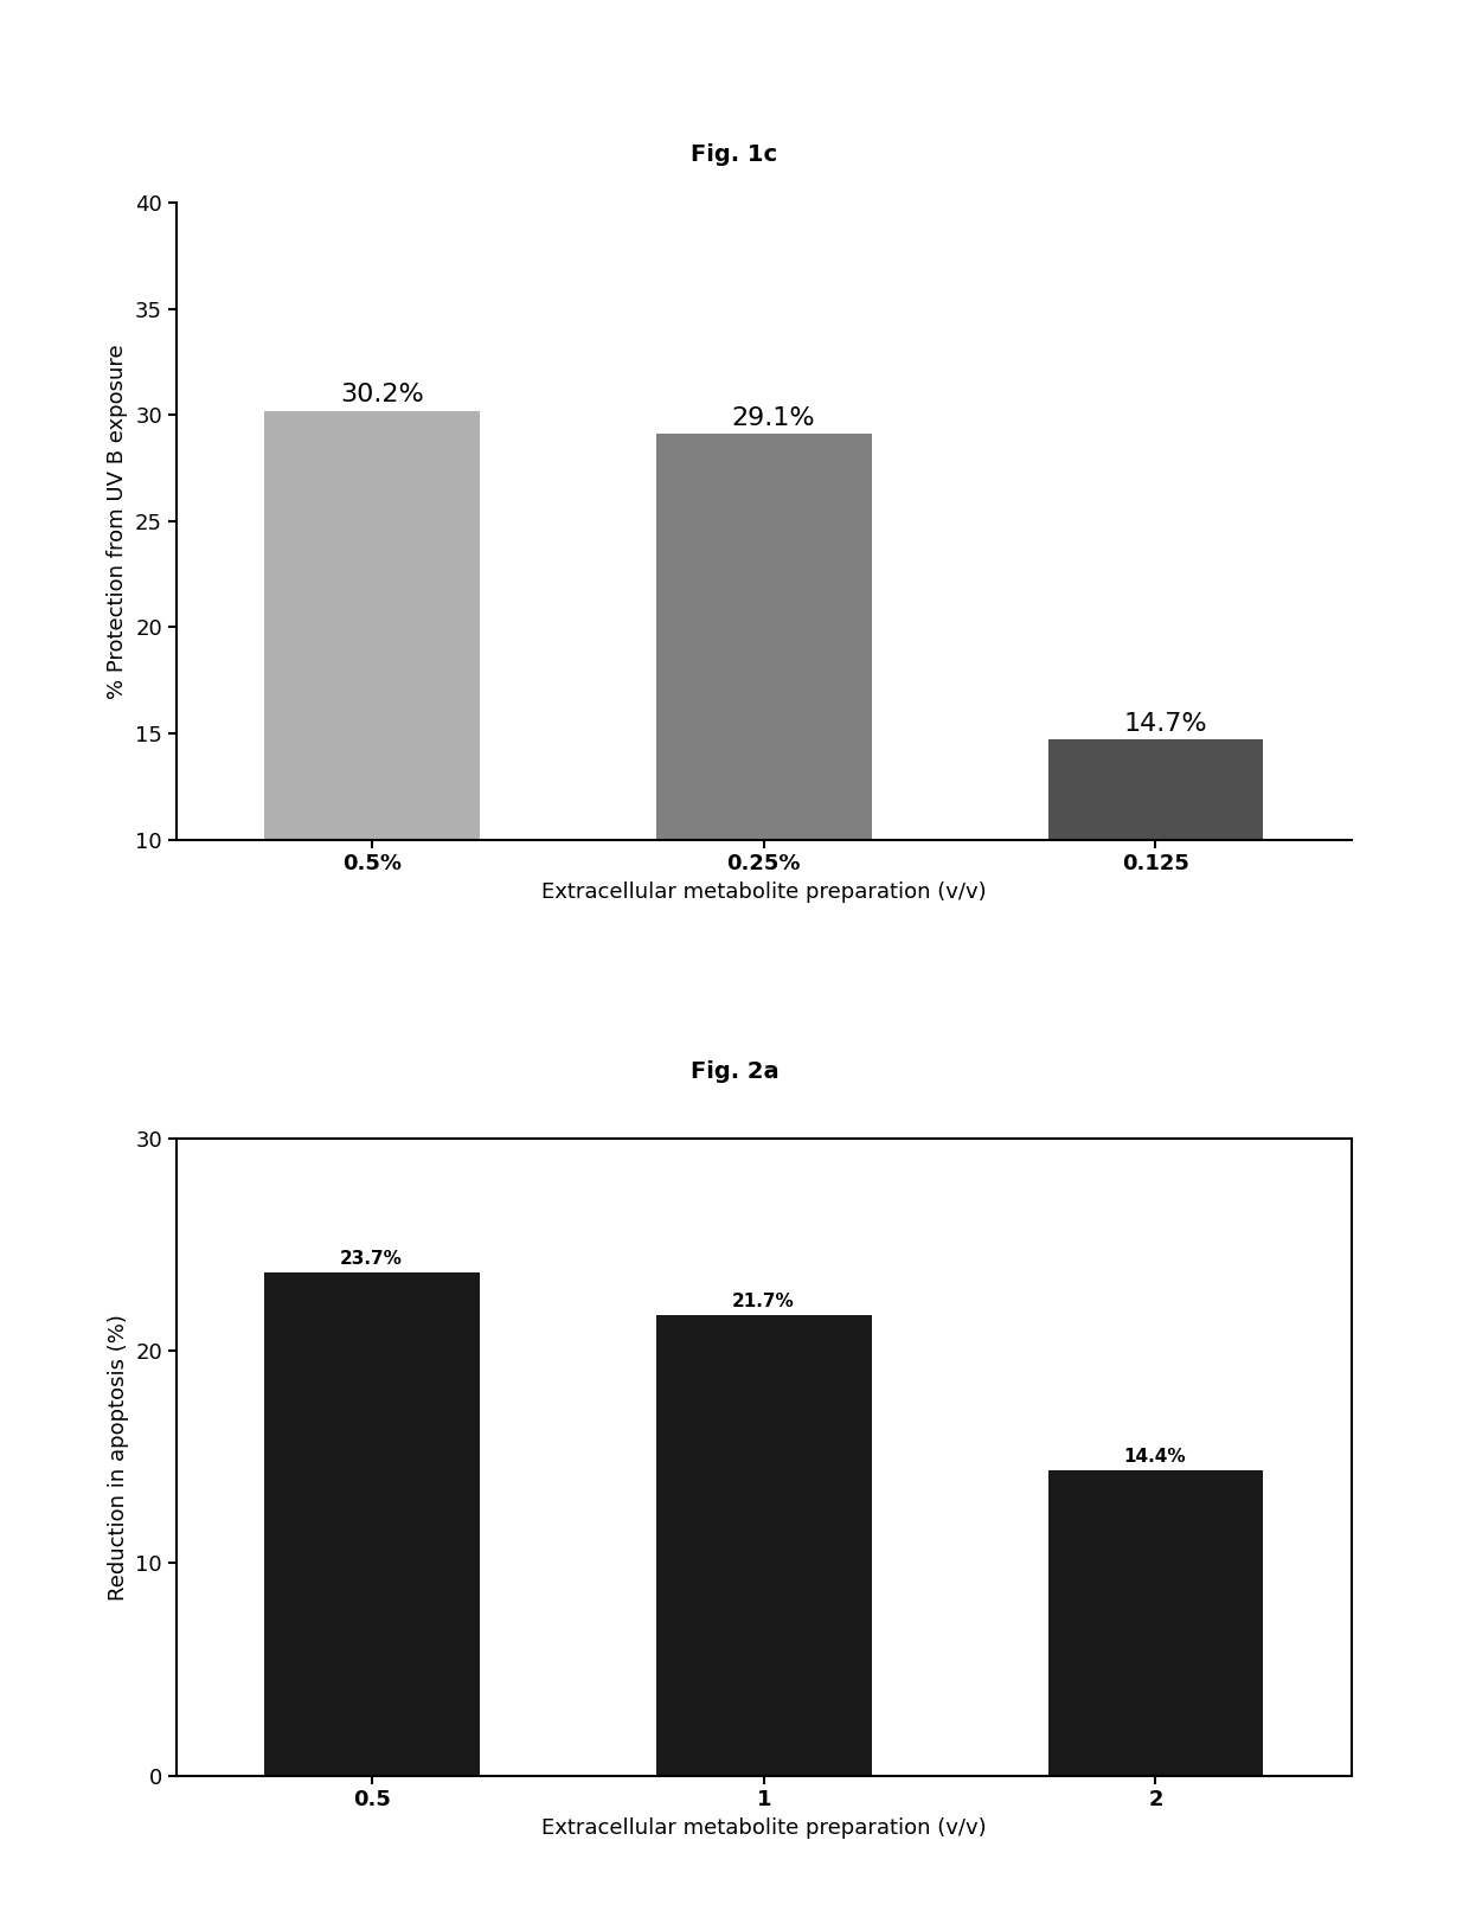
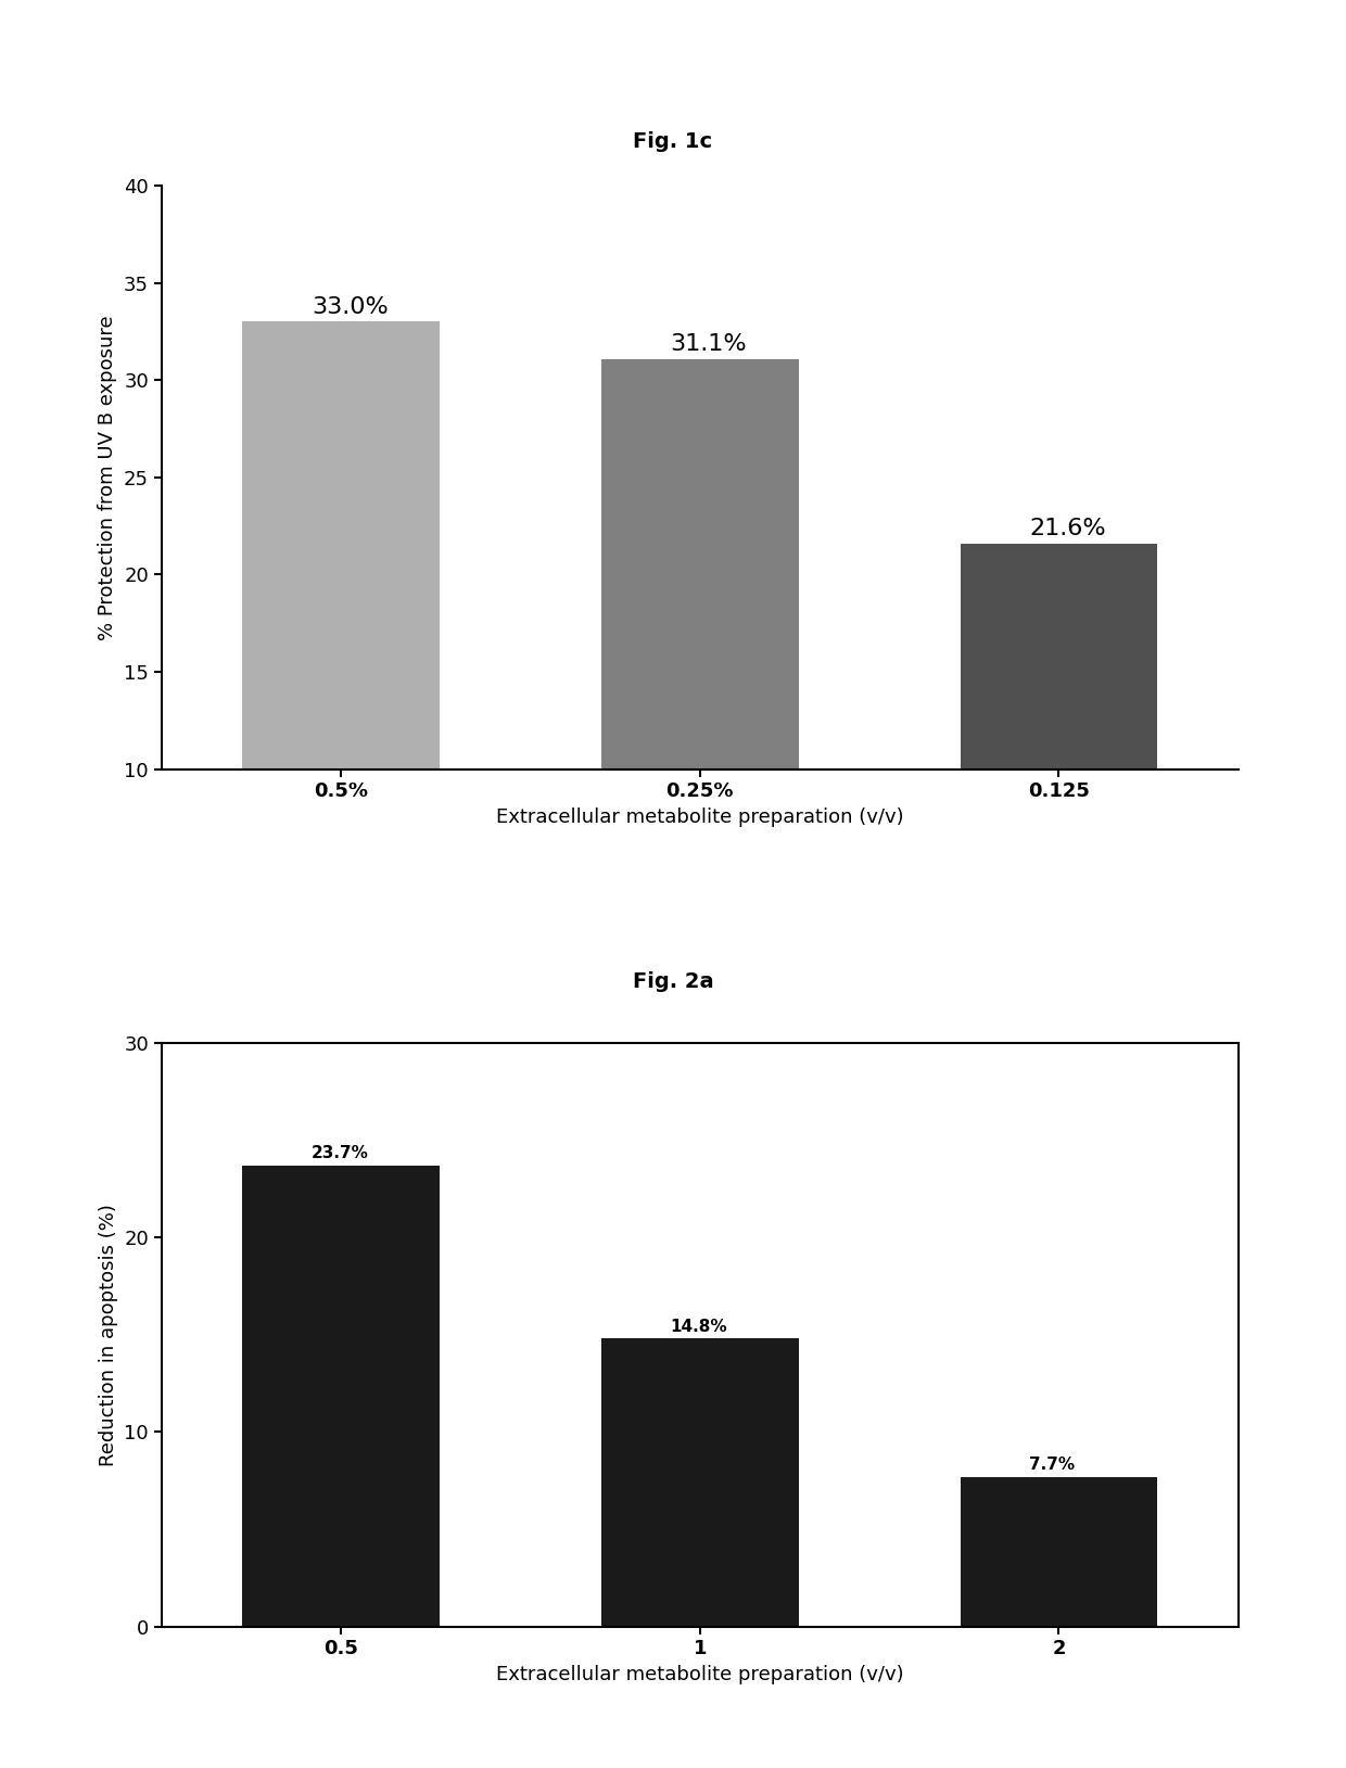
0.5%: 30.2% -> 33.0%
0.25%: 29.1% -> 31.1%
0.125: 14.7% -> 21.6%
1: 21.7% -> 14.8%
2: 14.4% -> 7.7%
